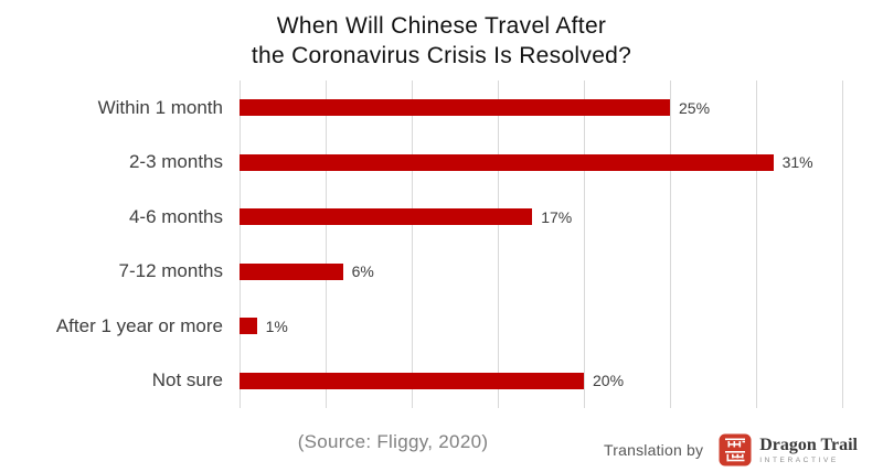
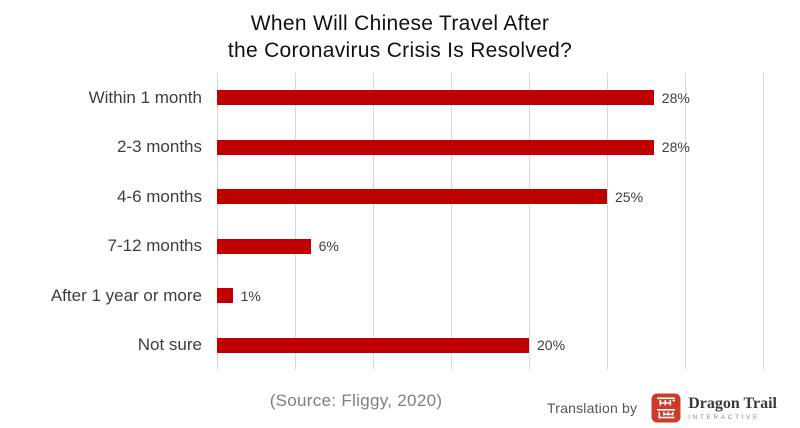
Within 1 month: 25% -> 28%
2-3 months: 31% -> 28%
4-6 months: 17% -> 25%
